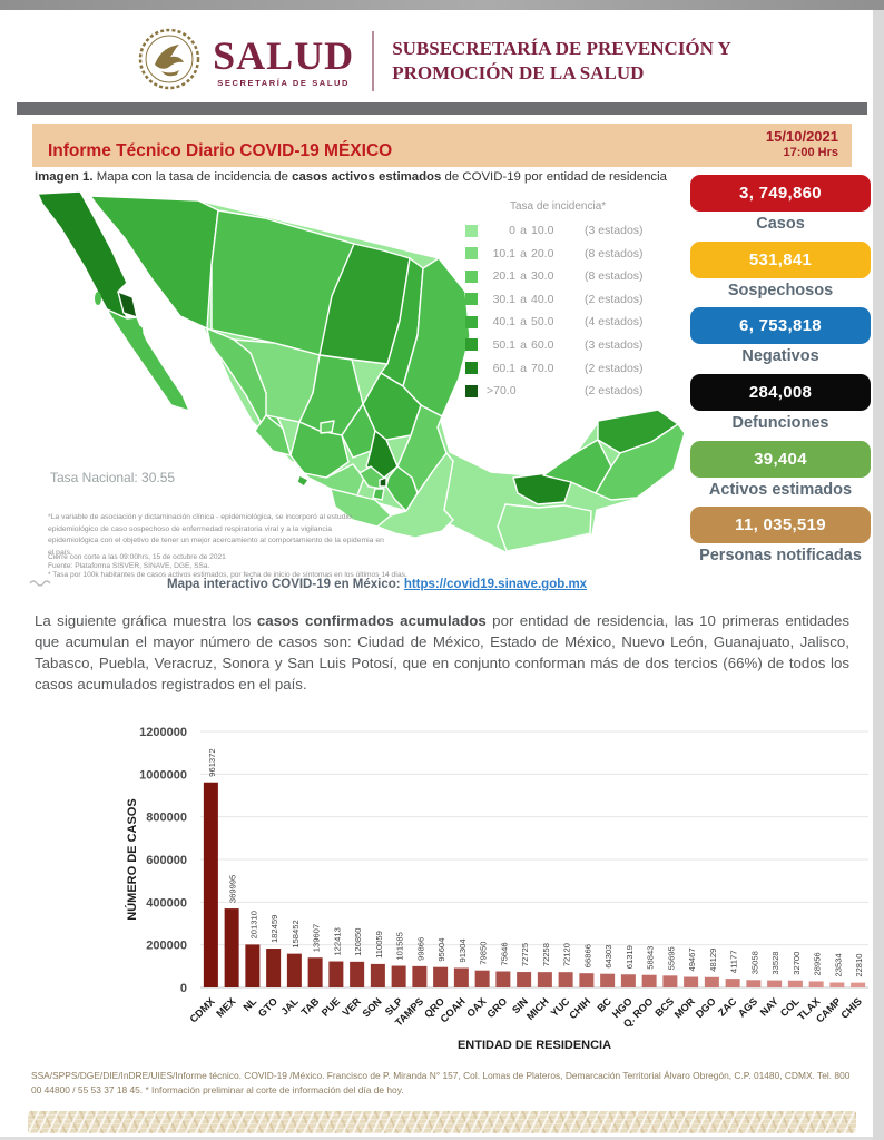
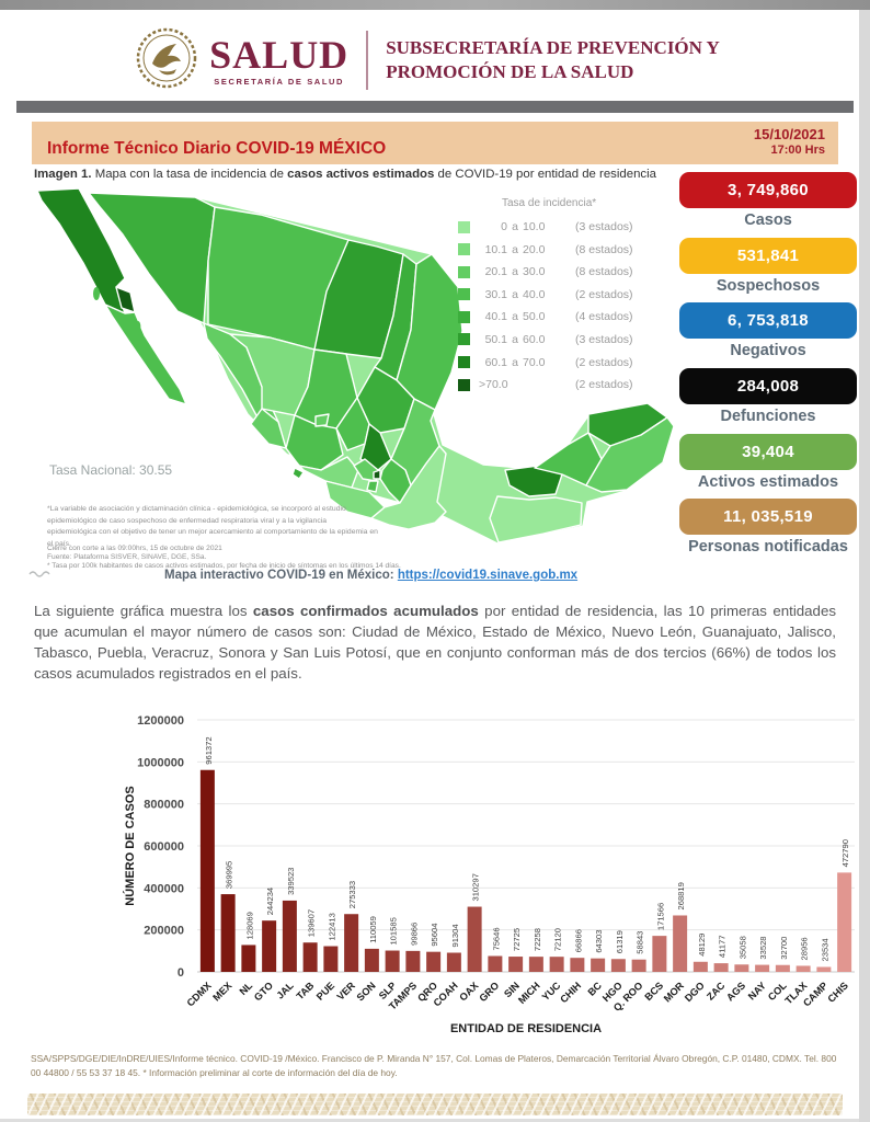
NL: 201310 -> 128069
GTO: 182459 -> 244234
JAL: 158452 -> 339523
VER: 120850 -> 275333
OAX: 79850 -> 310297
BCS: 55695 -> 171566
MOR: 49467 -> 268819
CHIS: 22810 -> 472790
